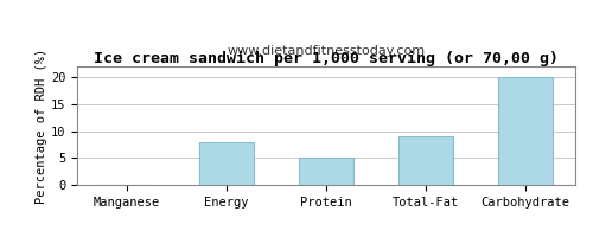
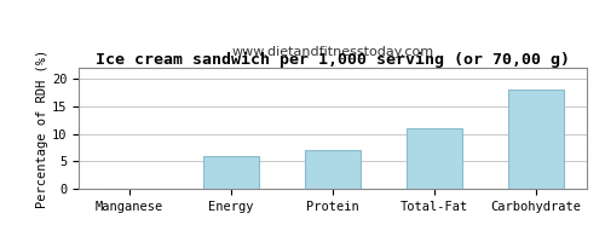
Energy: 8 -> 6
Protein: 5 -> 7
Total-Fat: 9 -> 11
Carbohydrate: 20 -> 18
